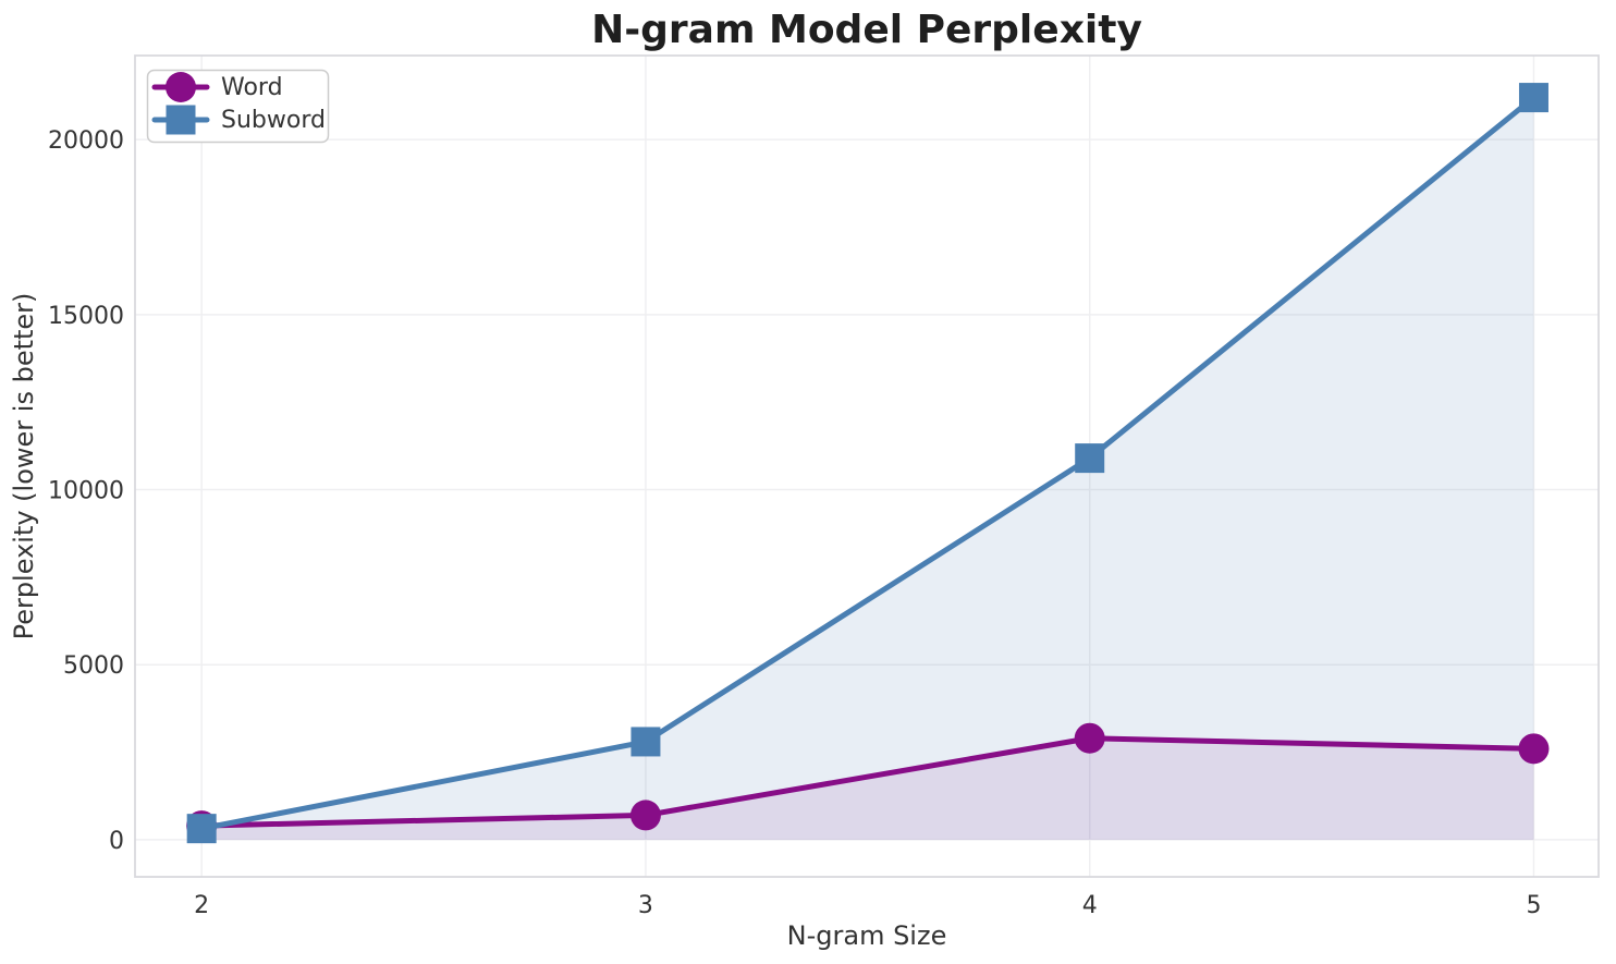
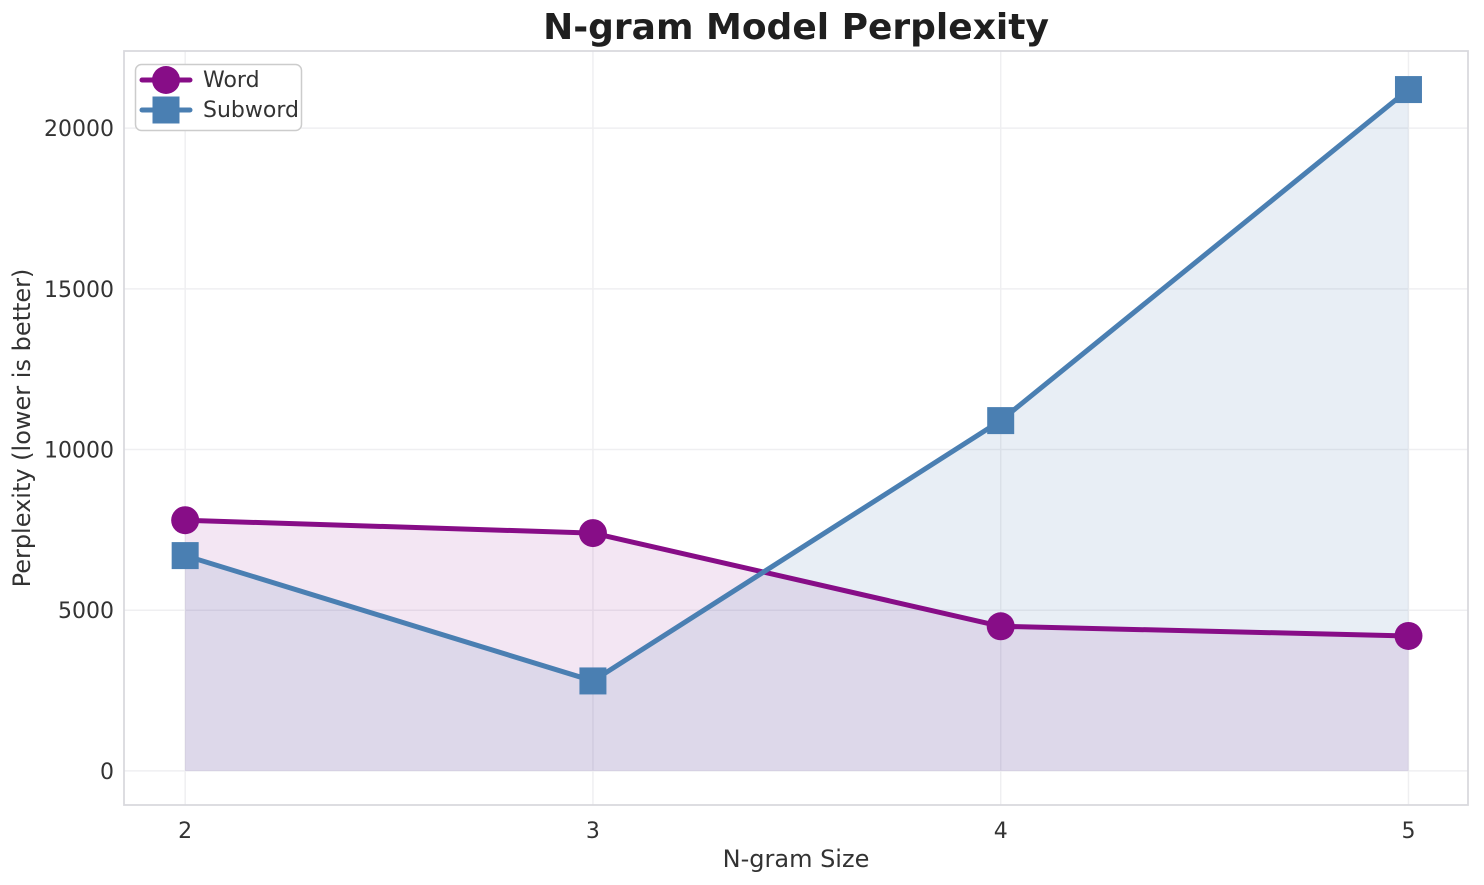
Word/2: 400 -> 7800
Subword/2: 300 -> 6700
Word/3: 700 -> 7400
Word/4: 2900 -> 4500
Word/5: 2600 -> 4200
